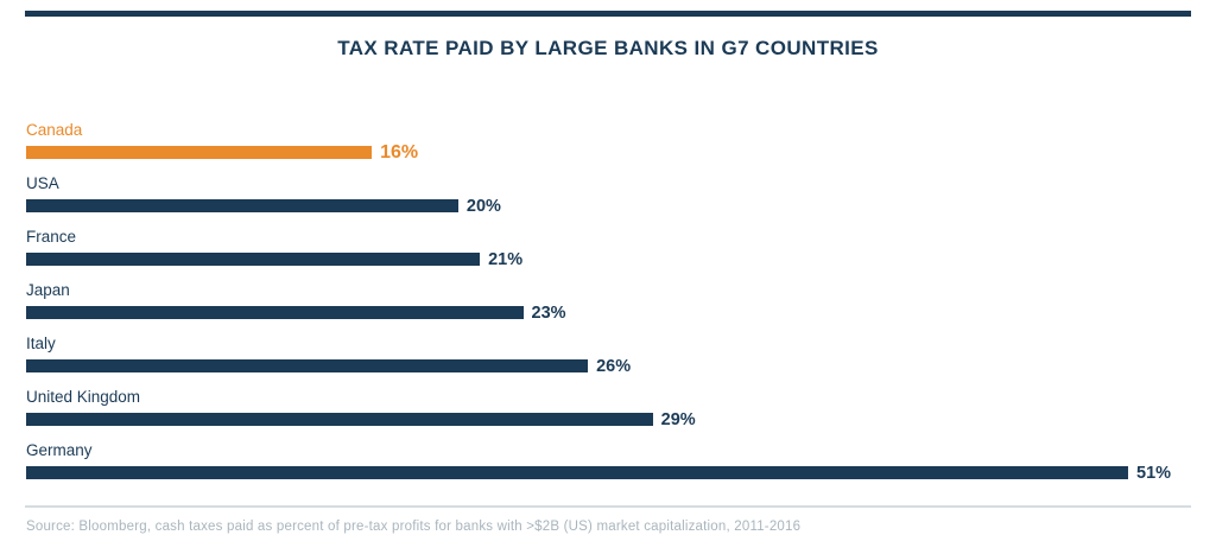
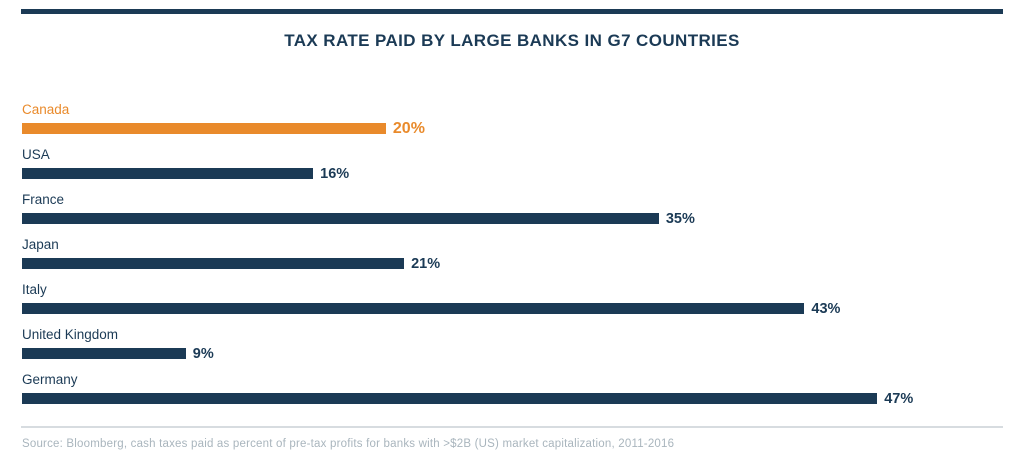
Canada: 16% -> 20%
USA: 20% -> 16%
France: 21% -> 35%
Japan: 23% -> 21%
Italy: 26% -> 43%
United Kingdom: 29% -> 9%
Germany: 51% -> 47%
